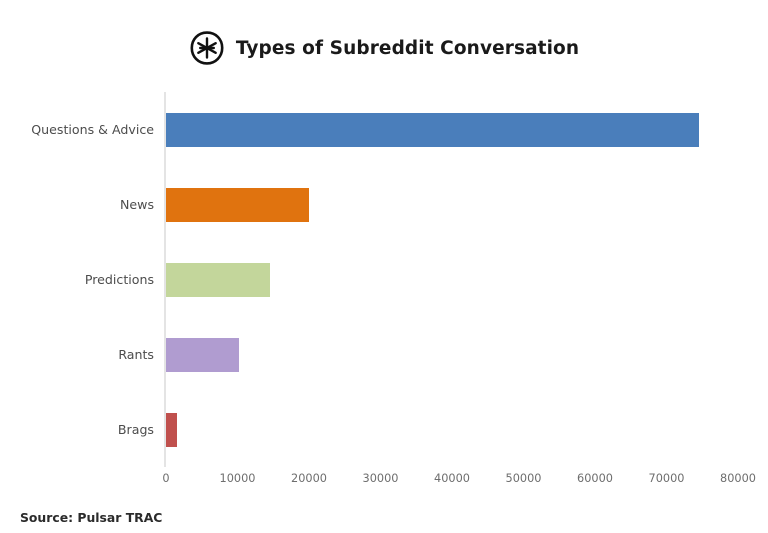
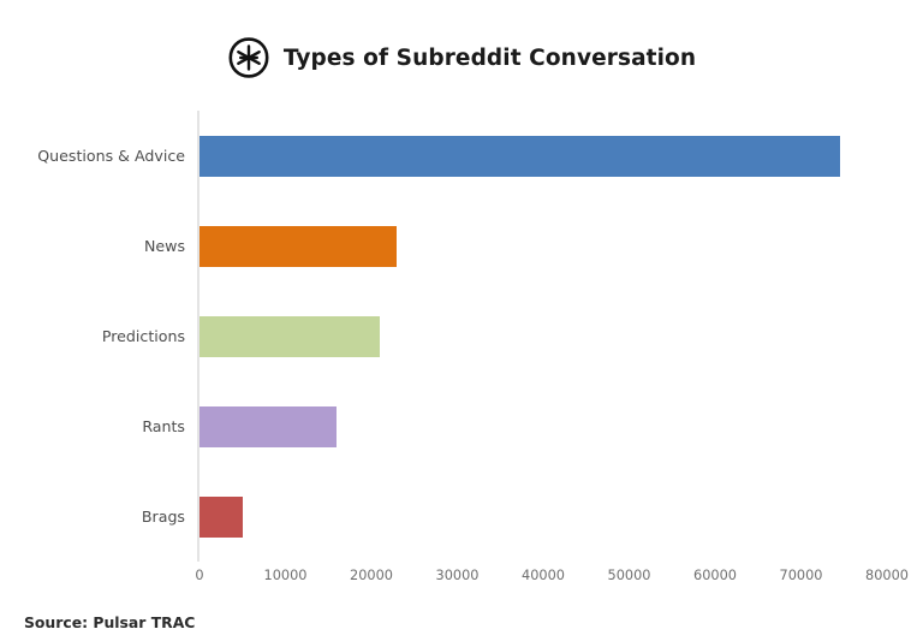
News: 20000 -> 23000
Predictions: 14000 -> 21000
Rants: 10000 -> 16000
Brags: 2000 -> 5000
